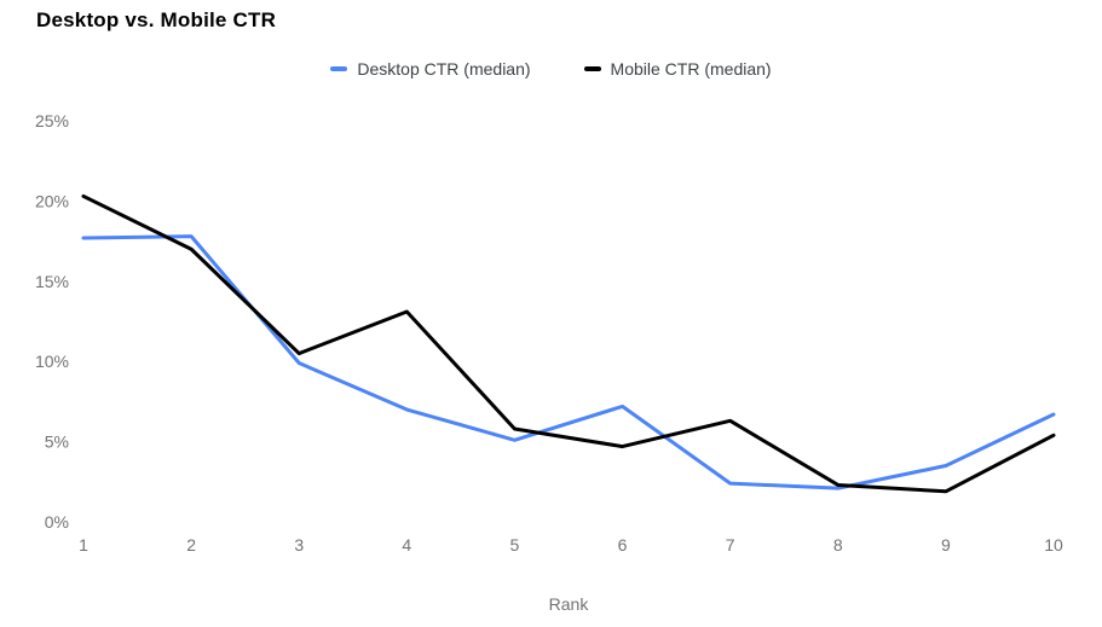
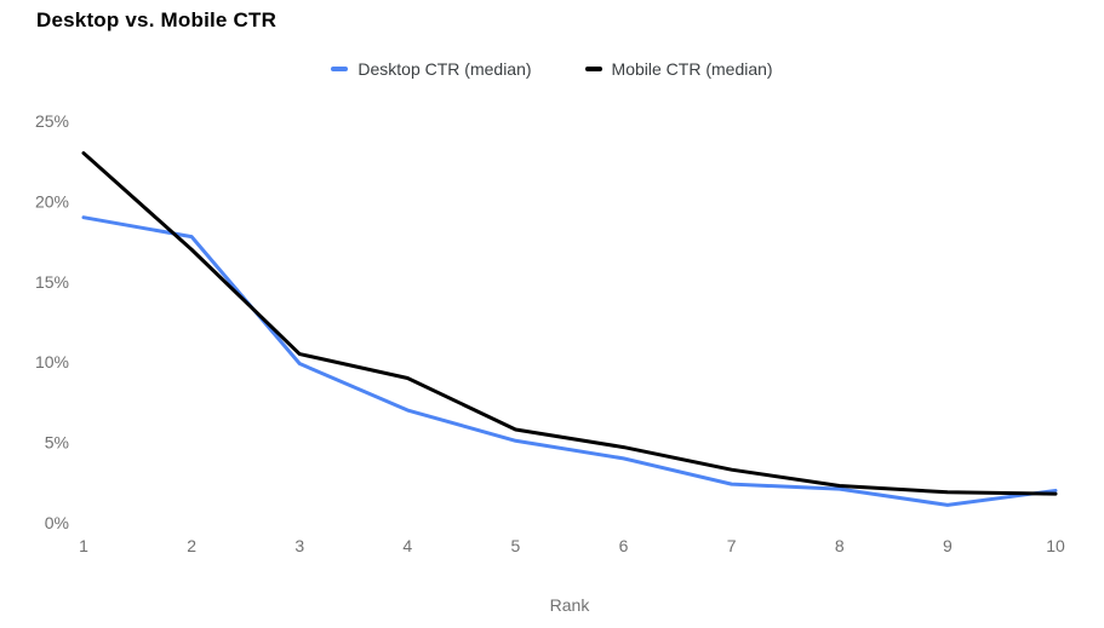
Desktop CTR (median)/1: 17.7% -> 19.0%
Mobile CTR (median)/1: 20.3% -> 23.0%
Mobile CTR (median)/4: 13.1% -> 9.0%
Desktop CTR (median)/6: 7.2% -> 4.0%
Mobile CTR (median)/7: 6.3% -> 3.3%
Desktop CTR (median)/9: 3.5% -> 1.1%
Desktop CTR (median)/10: 6.7% -> 2.0%
Mobile CTR (median)/10: 5.4% -> 1.8%
